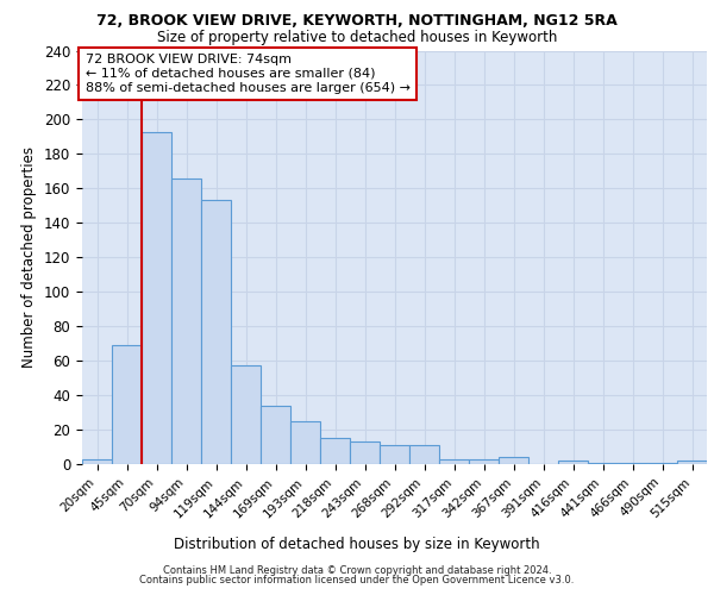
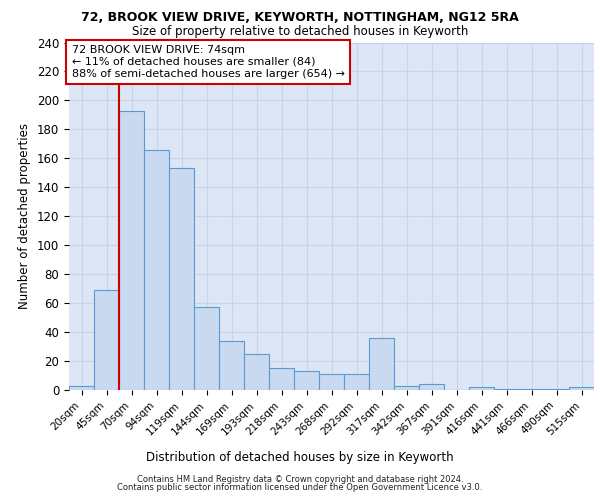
317sqm: 3 -> 36
